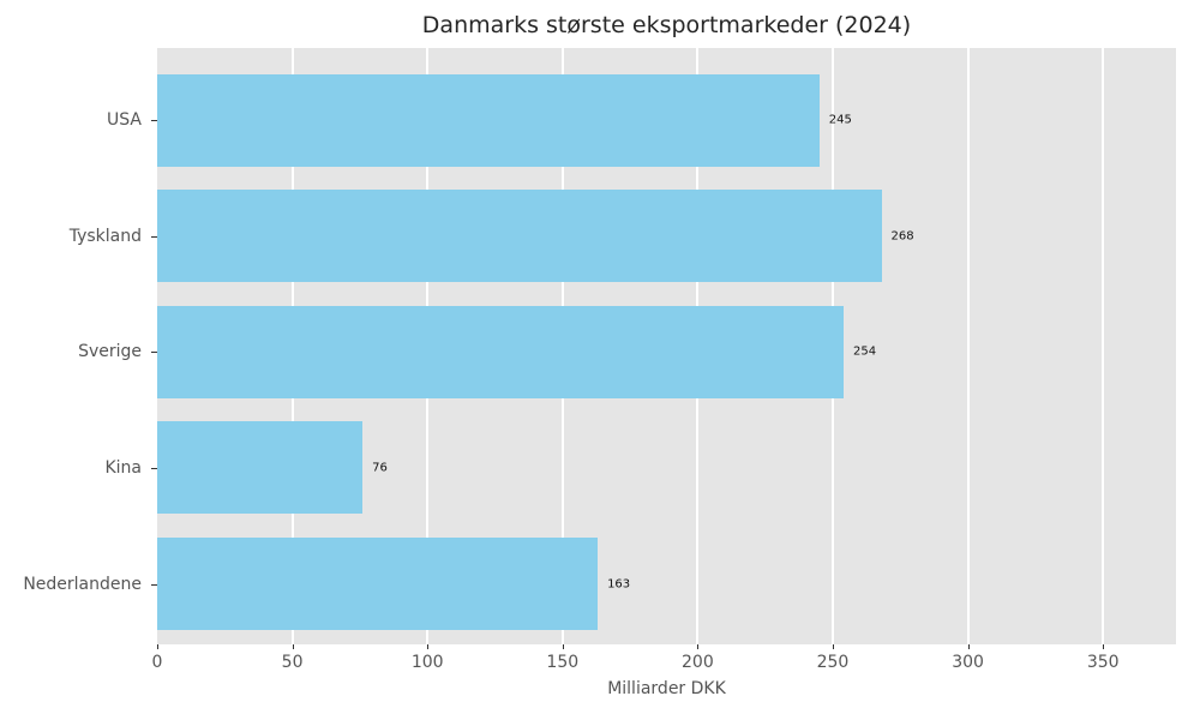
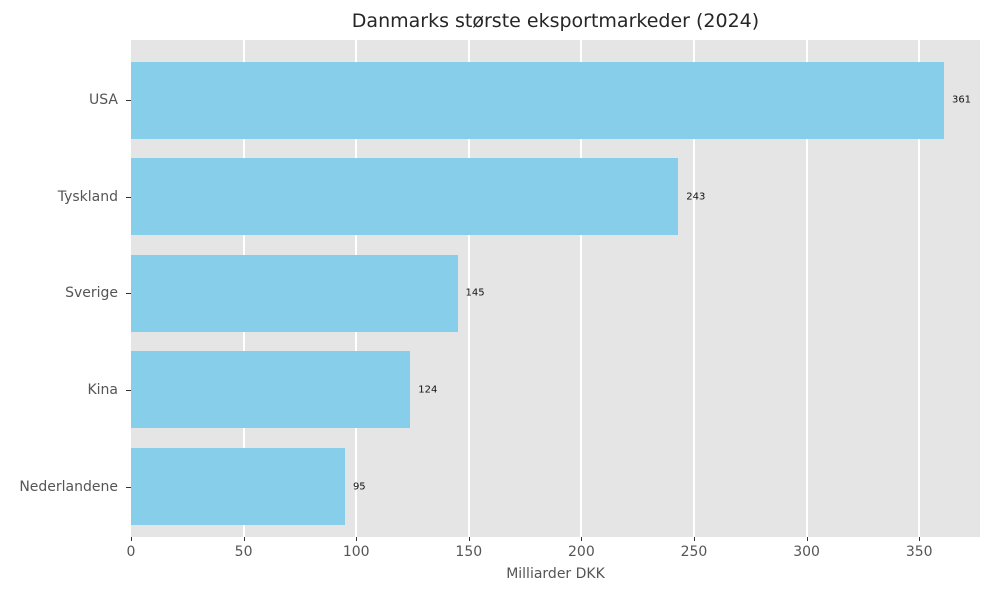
USA: 245 -> 361
Tyskland: 268 -> 243
Sverige: 254 -> 145
Kina: 76 -> 124
Nederlandene: 163 -> 95
